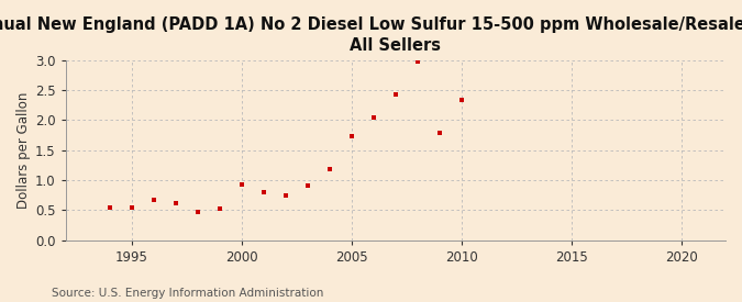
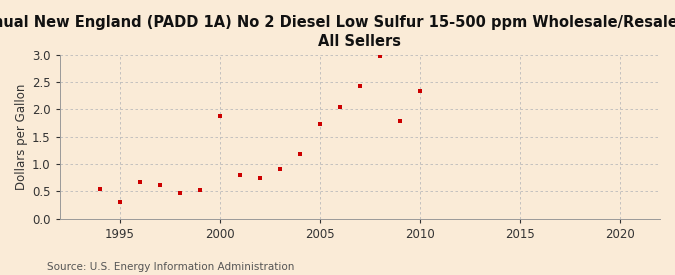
1995: 0.54 -> 0.30
2000: 0.93 -> 1.88
